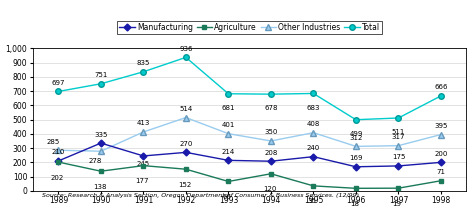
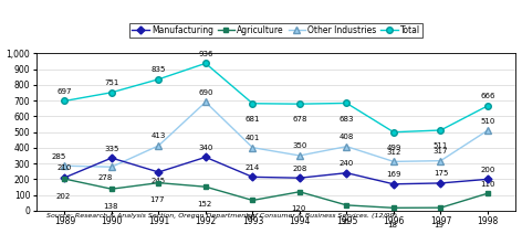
Manufacturing/1992: 270 -> 340
Other Industries/1992: 510 -> 690
Agriculture/1998: 70 -> 110
Other Industries/1998: 400 -> 510
